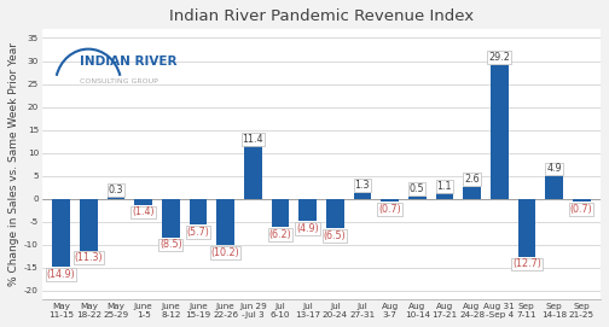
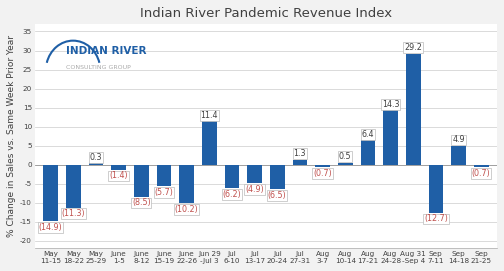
Aug 17-21: 1.1 -> 6.4
Aug 24-28: 2.6 -> 14.3
